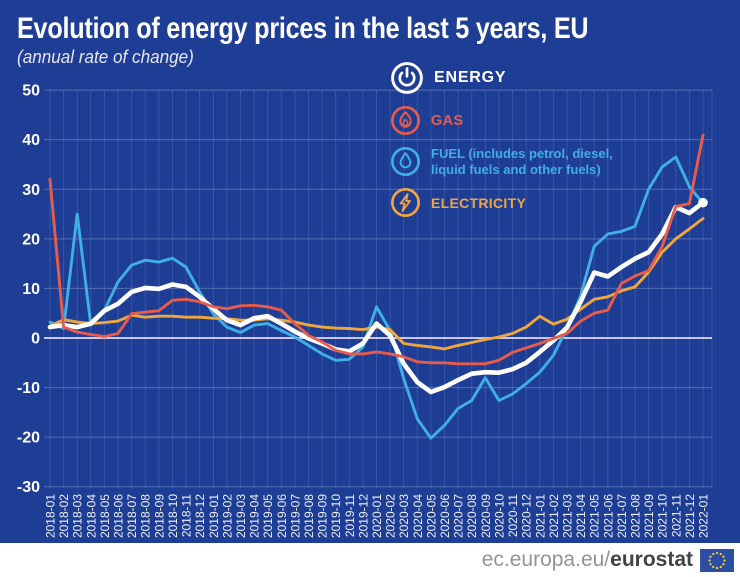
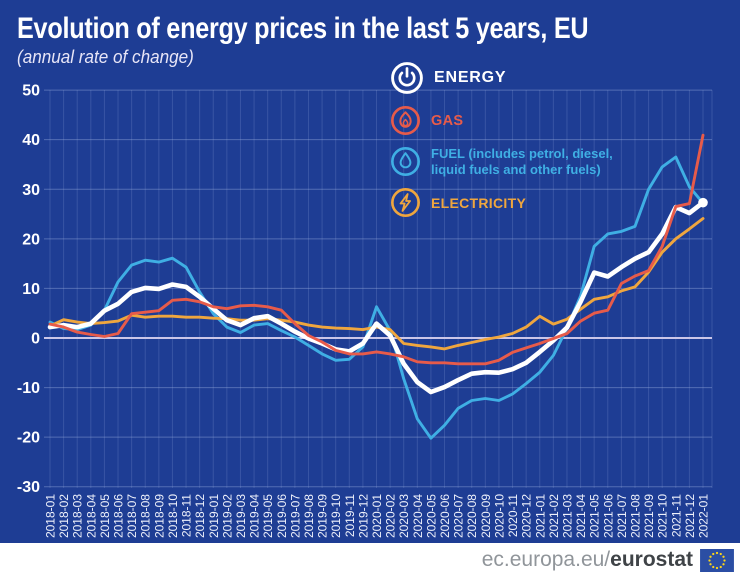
GAS/2018-01: 32 -> 3
FUEL (includes petrol, diesel, liquid fuels and other fuels)/2018-03: 25 -> 2
FUEL (includes petrol, diesel, liquid fuels and other fuels)/2020-09: -8 -> -12
